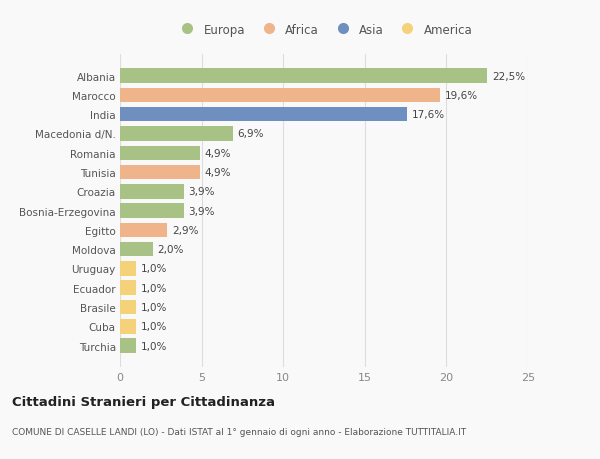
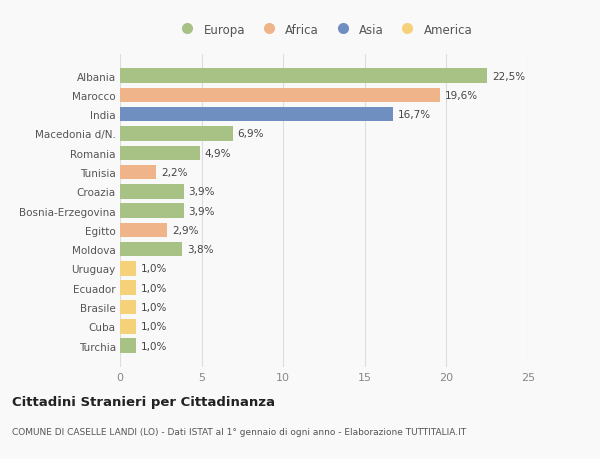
India: 17,6% -> 16,7%
Tunisia: 4,9% -> 2,2%
Moldova: 2,0% -> 3,8%
